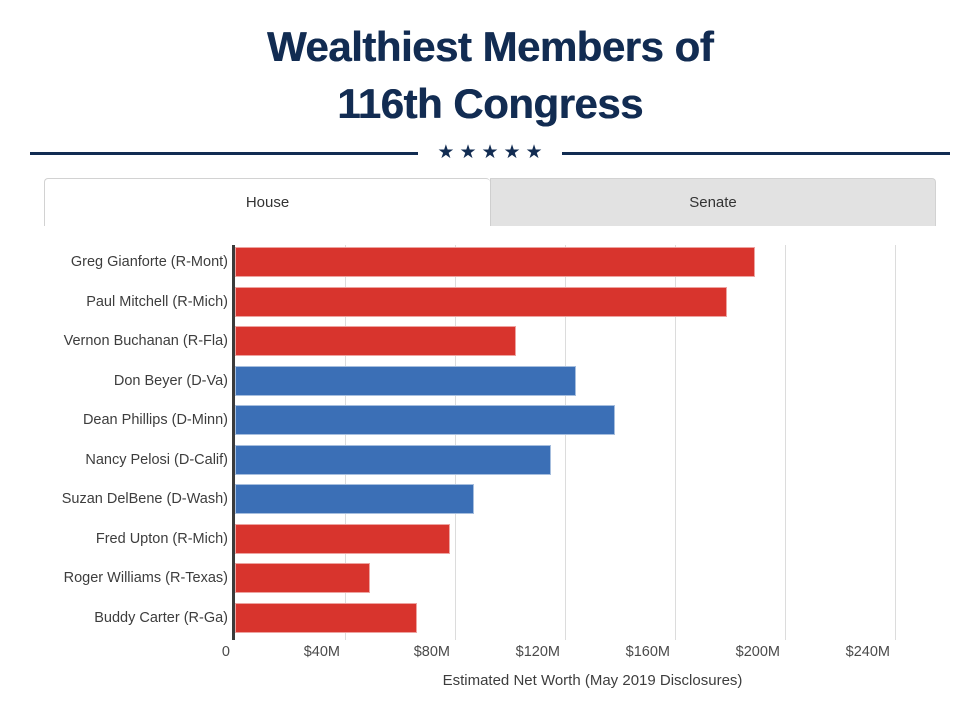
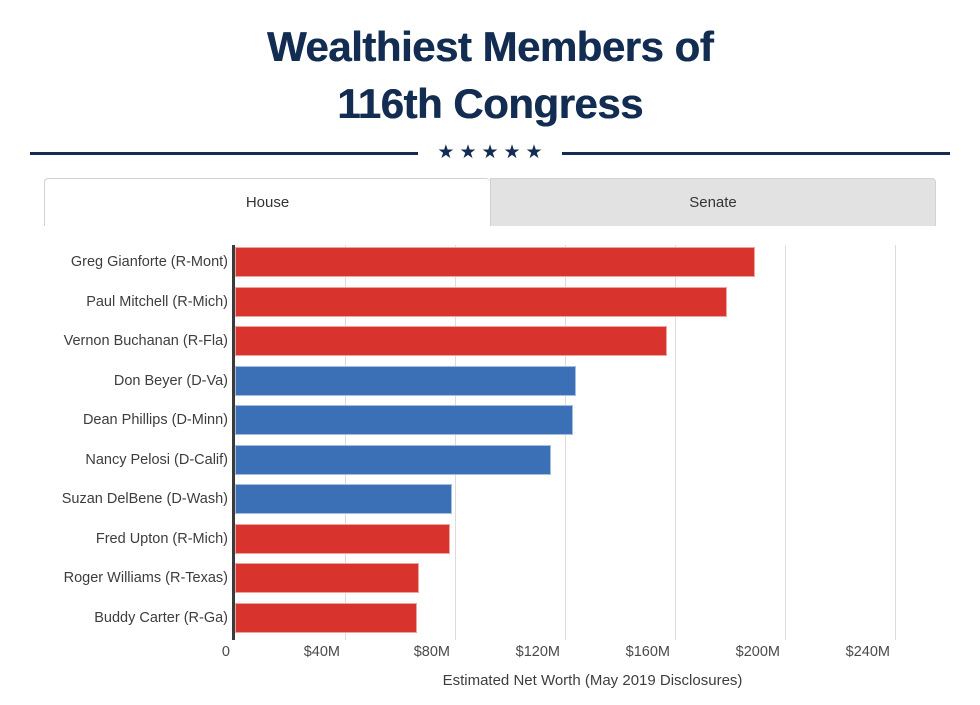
Vernon Buchanan (R-Fla): $102M -> $157M
Dean Phillips (D-Minn): $138M -> $123M
Suzan DelBene (D-Wash): $87M -> $79M
Roger Williams (R-Texas): $49M -> $67M
